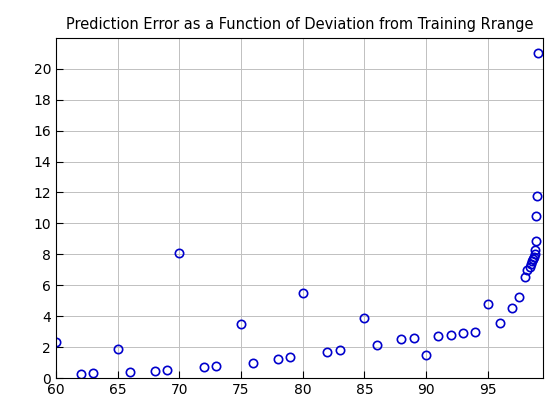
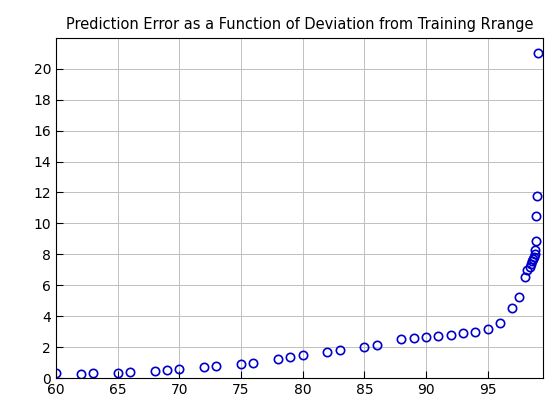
60: 2.3 -> 0.3
65: 1.9 -> 0.3
70: 8.1 -> 0.6
75: 3.5 -> 0.9
80: 5.5 -> 1.5
85: 3.9 -> 2.0
90: 1.5 -> 2.7
95: 4.8 -> 3.1
